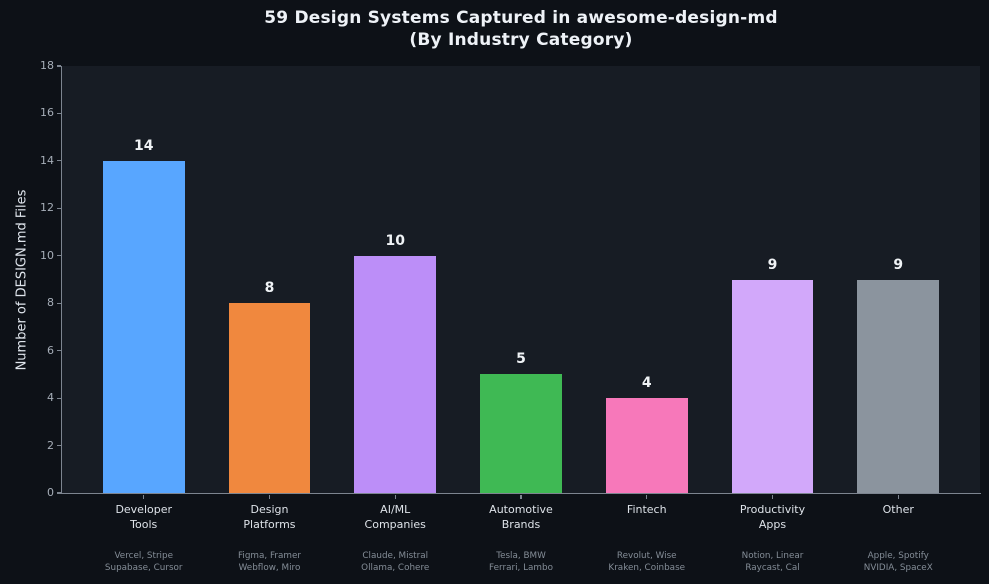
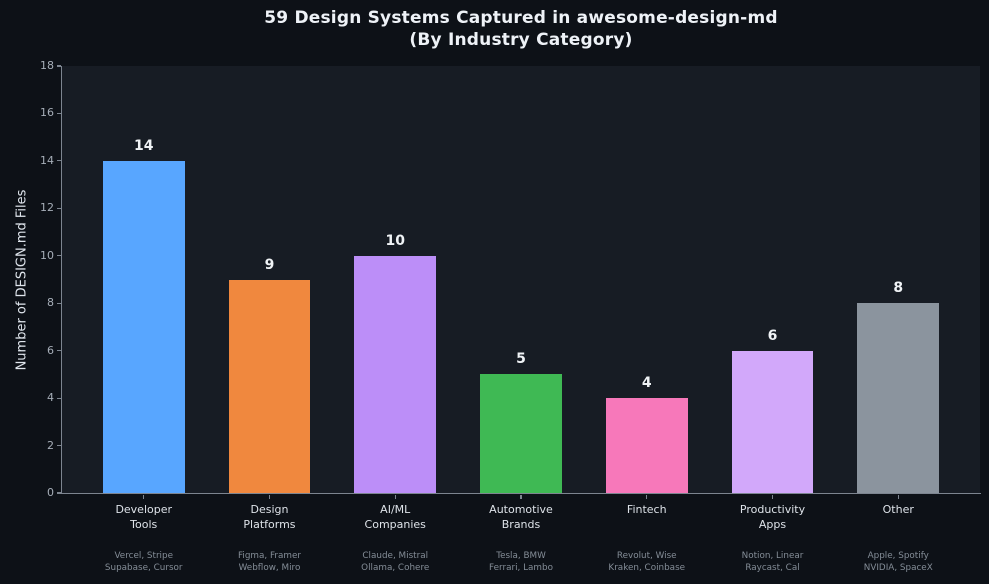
Design Platforms: 8 -> 9
Productivity Apps: 9 -> 6
Other: 9 -> 8
